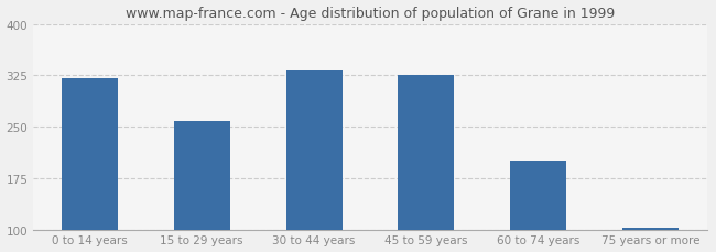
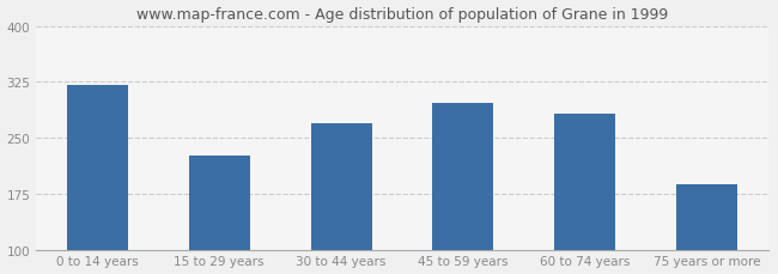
15 to 29 years: 258 -> 226
30 to 44 years: 332 -> 270
45 to 59 years: 325 -> 296
60 to 74 years: 200 -> 282
75 years or more: 103 -> 188
